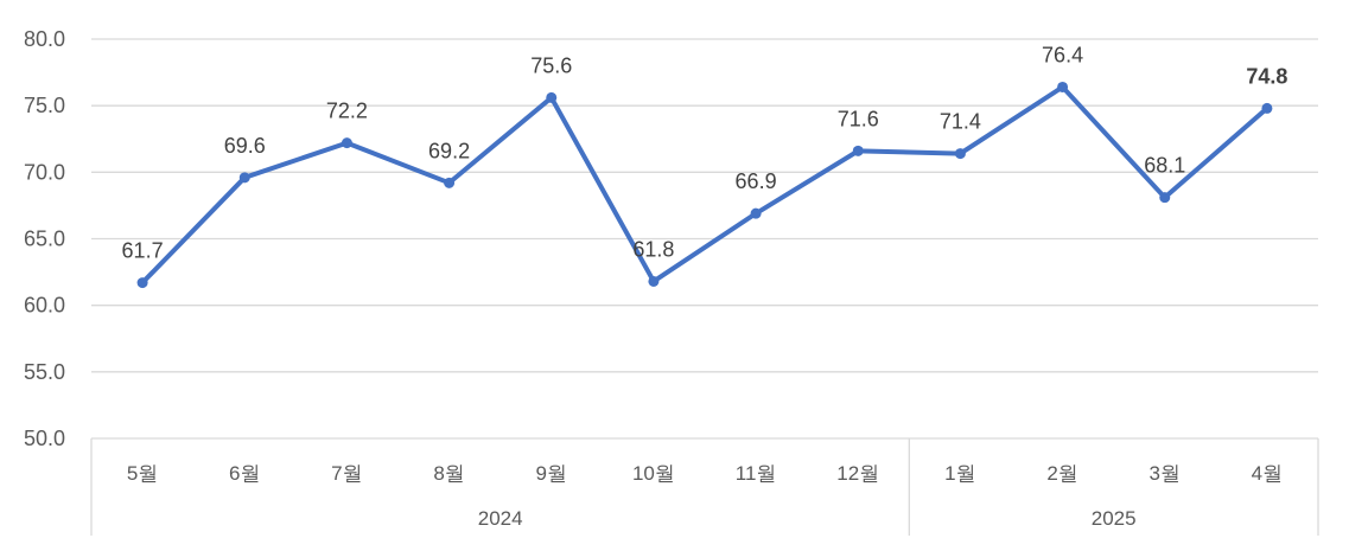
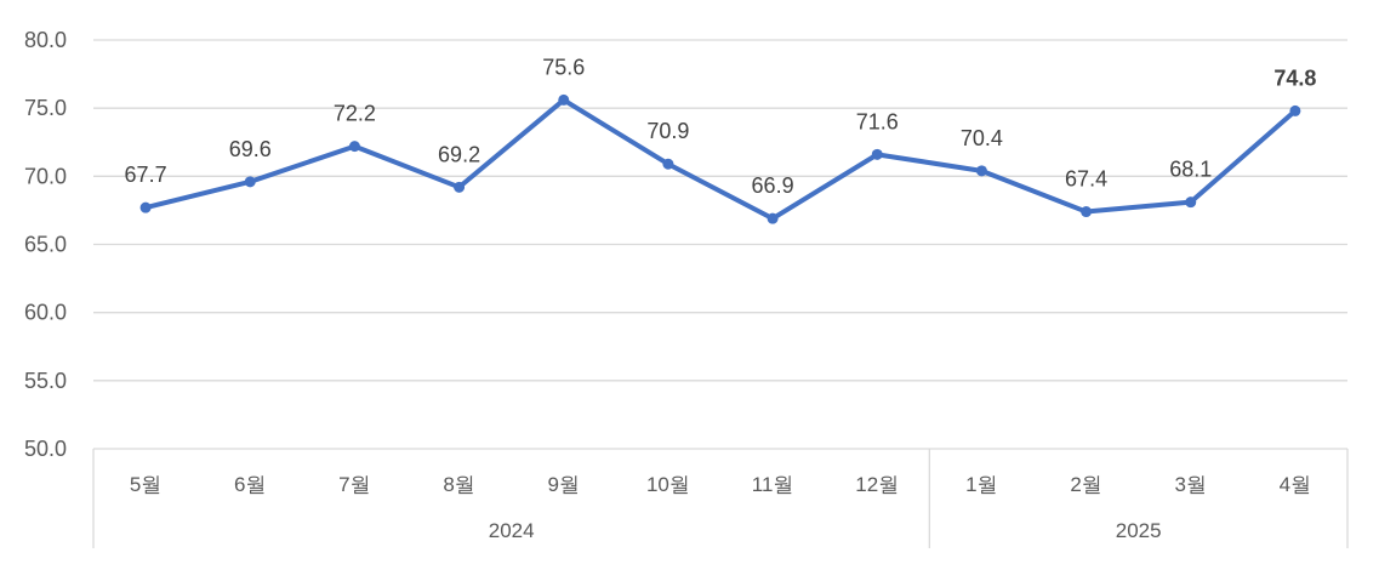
5월: 61.7 -> 67.7
10월: 61.8 -> 70.9
1월: 71.4 -> 70.4
2월: 76.4 -> 67.4
